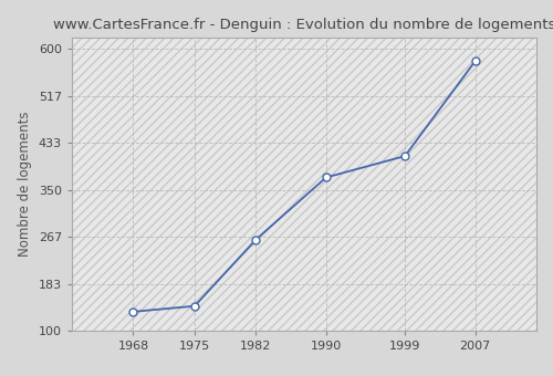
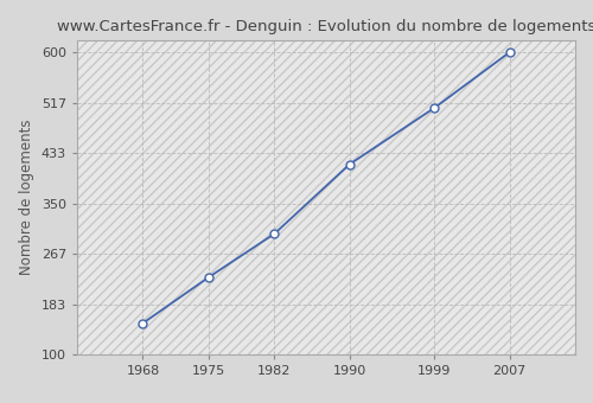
1968: 134 -> 152
1975: 144 -> 228
1982: 262 -> 300
1990: 372 -> 415
1999: 410 -> 508
2007: 578 -> 600
